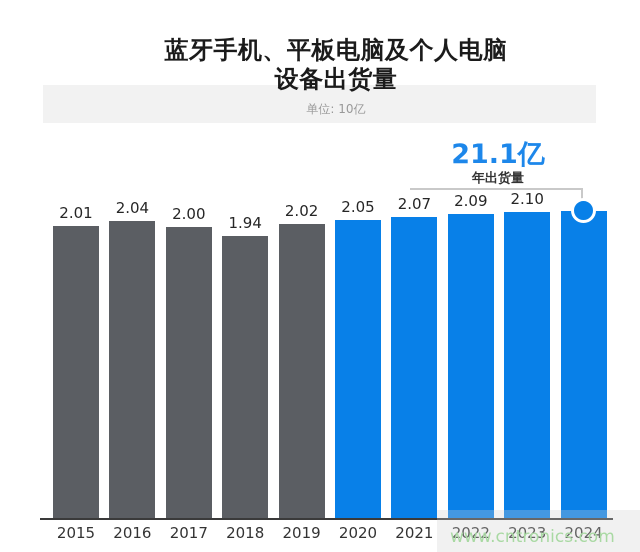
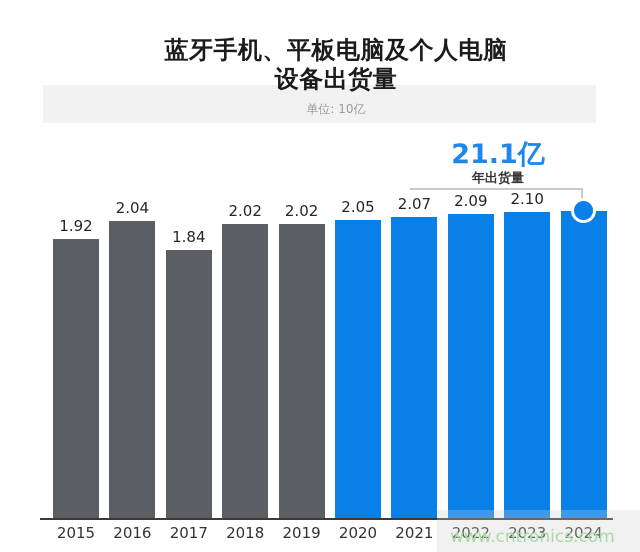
2015: 2.01 -> 1.92
2017: 2.00 -> 1.84
2018: 1.94 -> 2.02
